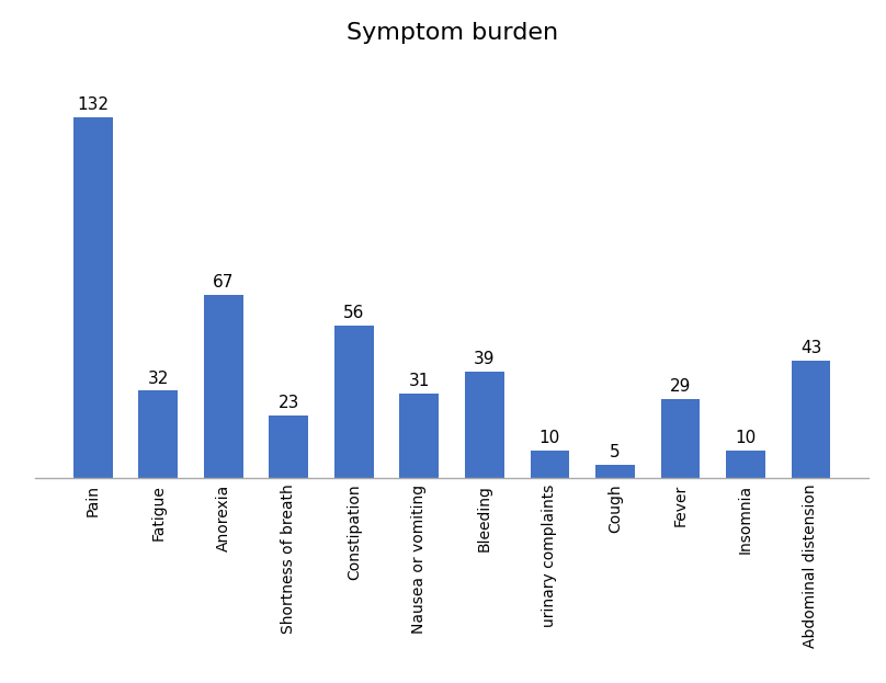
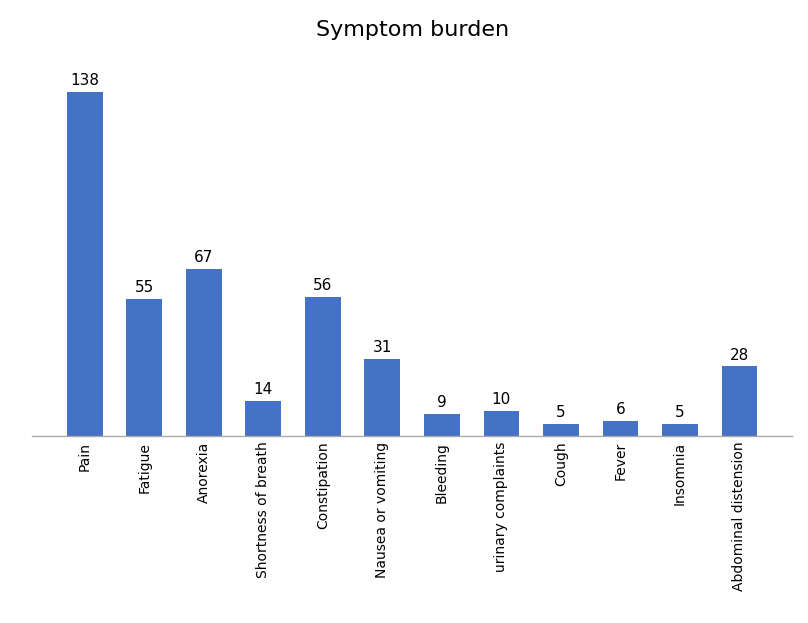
Pain: 132 -> 138
Fatigue: 32 -> 55
Shortness of breath: 23 -> 14
Bleeding: 39 -> 9
Fever: 29 -> 6
Insomnia: 10 -> 5
Abdominal distension: 43 -> 28
